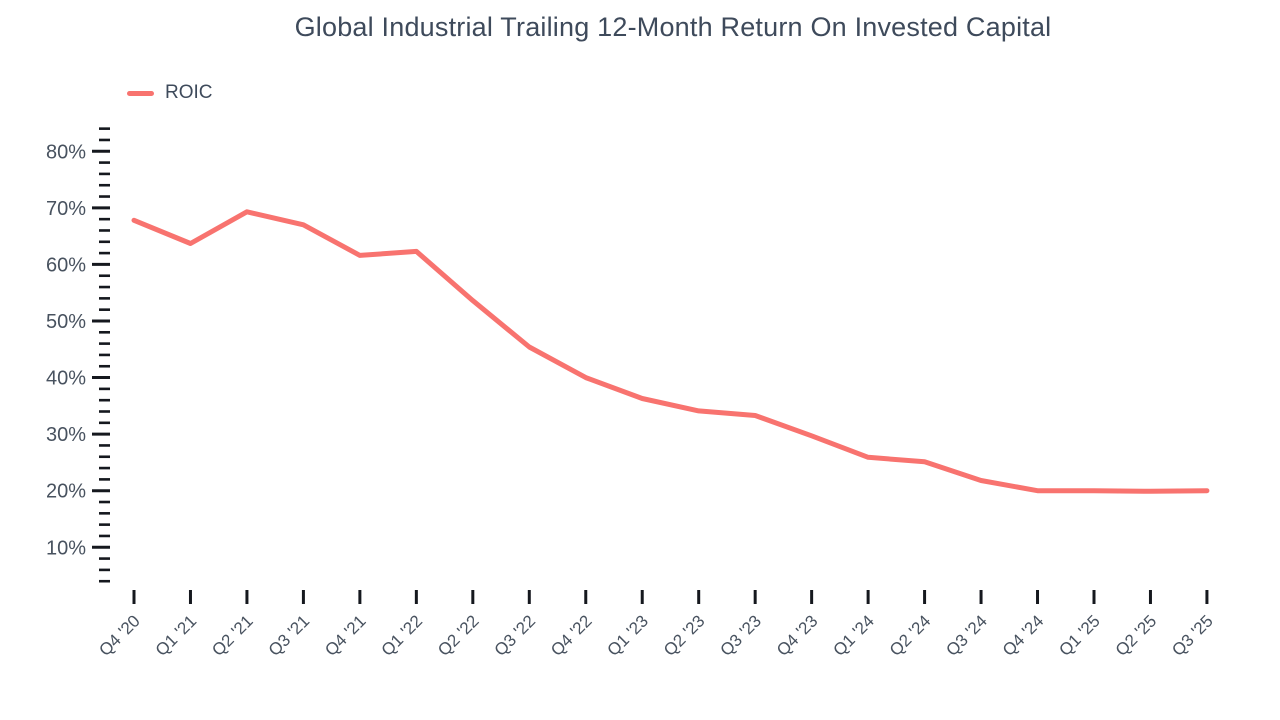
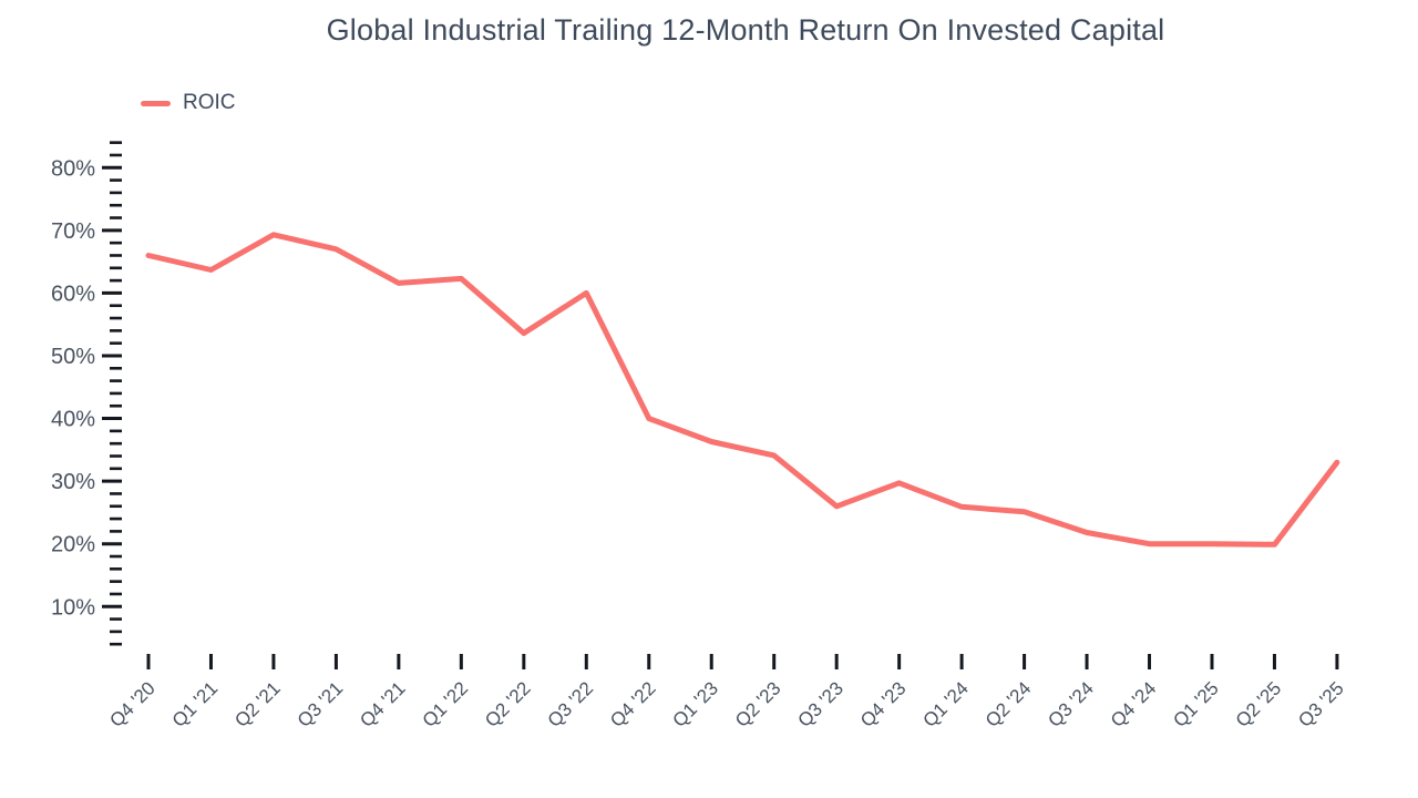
Q4 '20: 68% -> 66%
Q3 '22: 45% -> 60%
Q3 '23: 33% -> 26%
Q3 '25: 20% -> 33%
